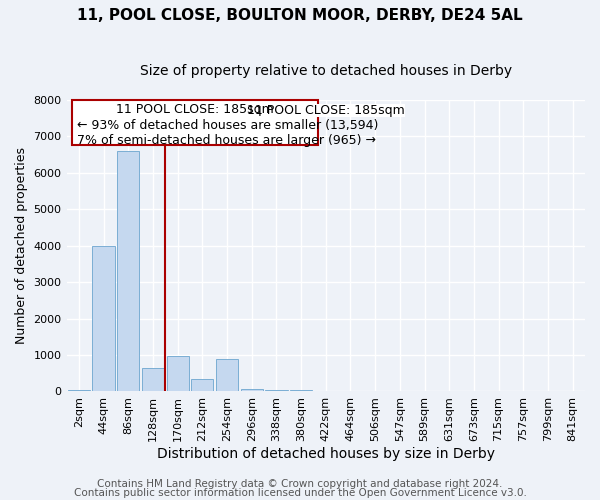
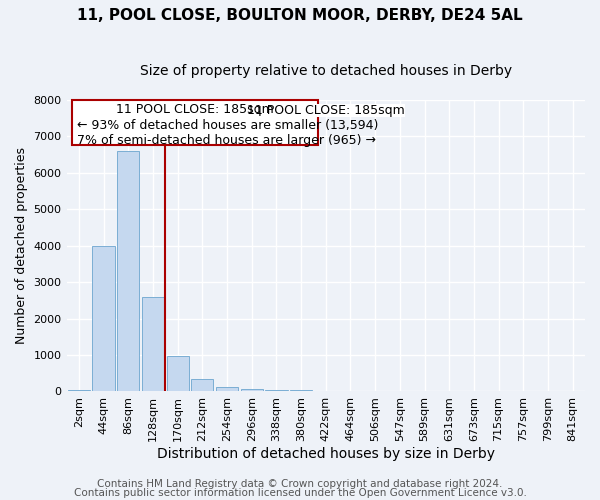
128sqm: 650 -> 2600
254sqm: 900 -> 130
